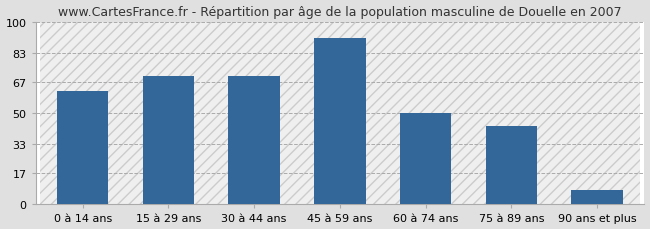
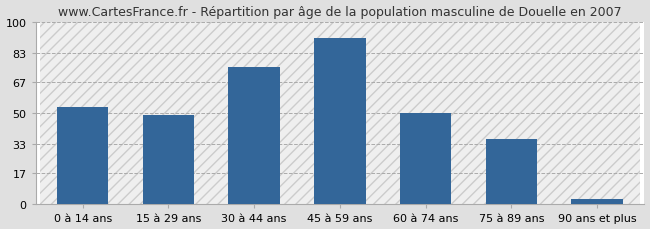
0 à 14 ans: 62 -> 53
15 à 29 ans: 70 -> 49
30 à 44 ans: 70 -> 75
75 à 89 ans: 43 -> 36
90 ans et plus: 8 -> 3
